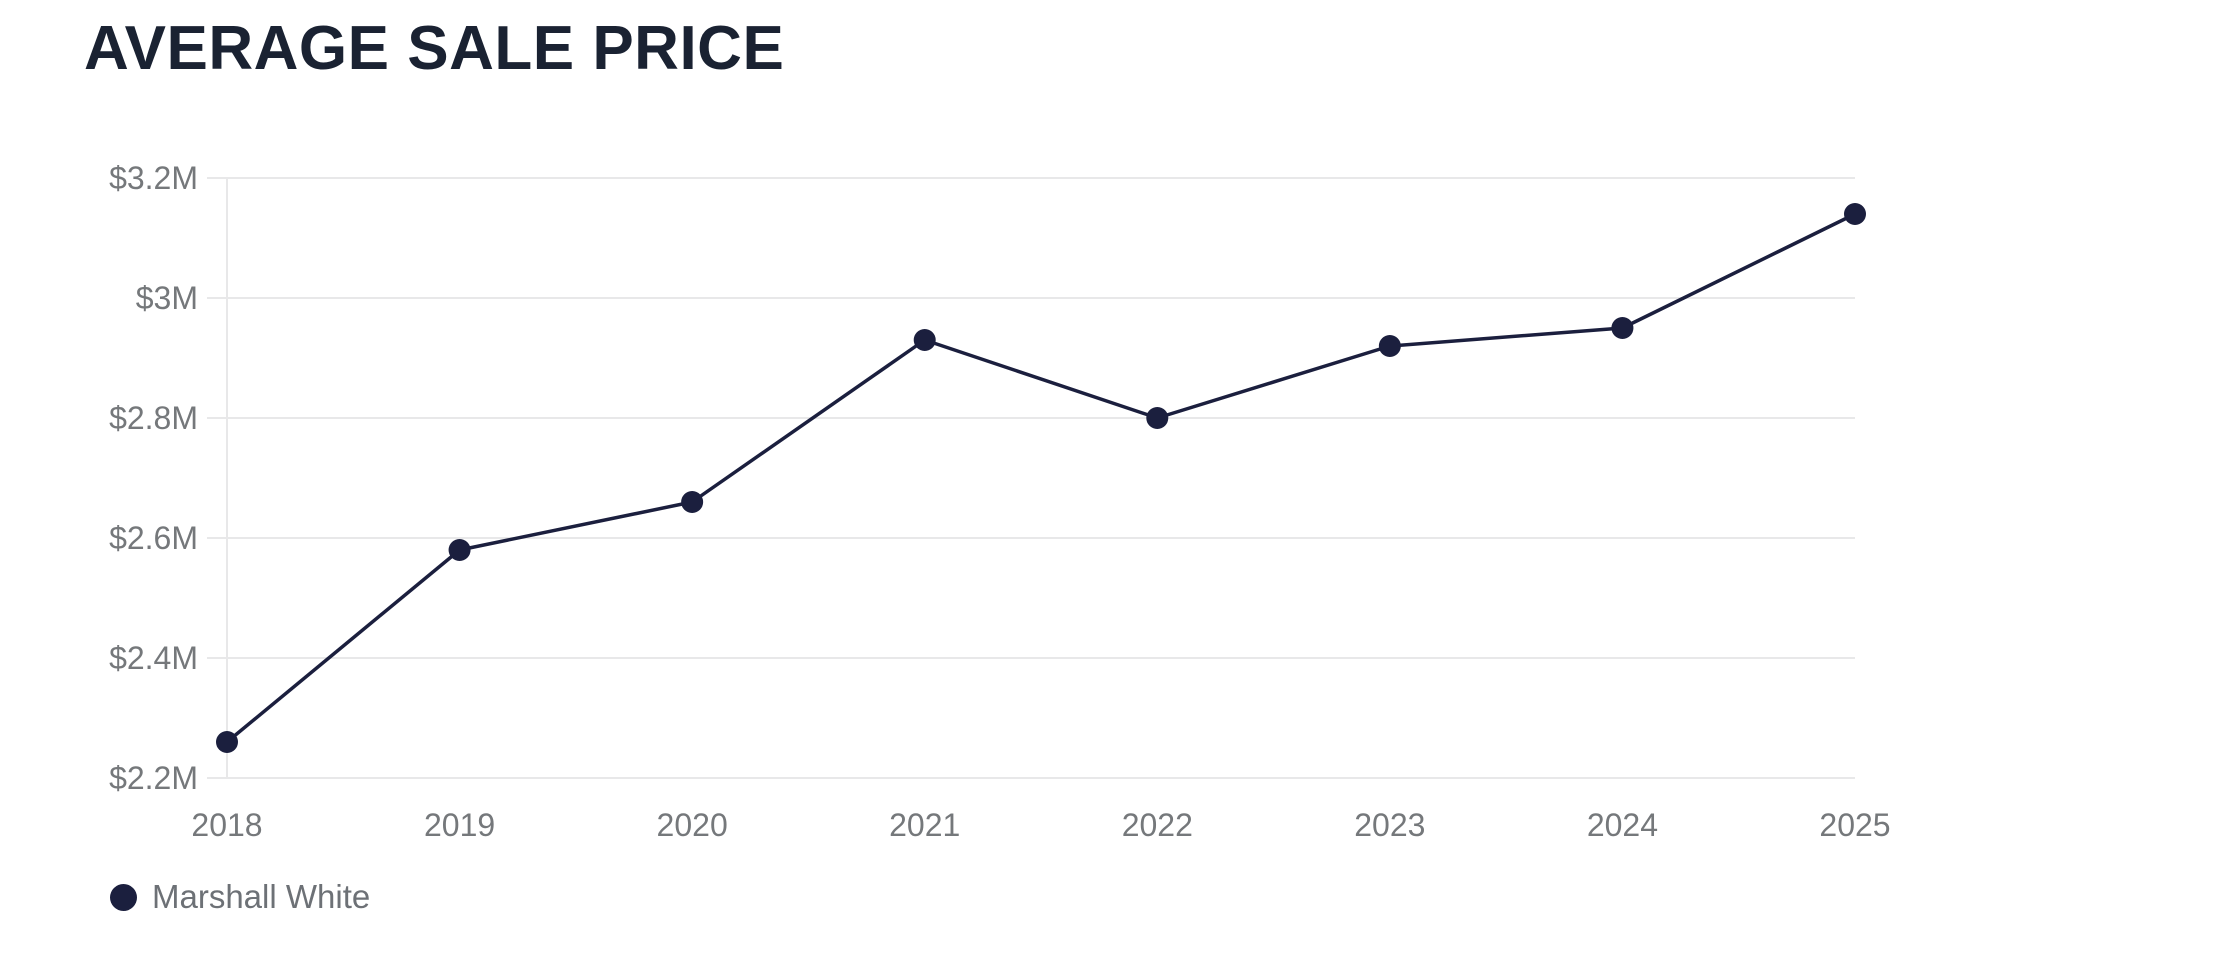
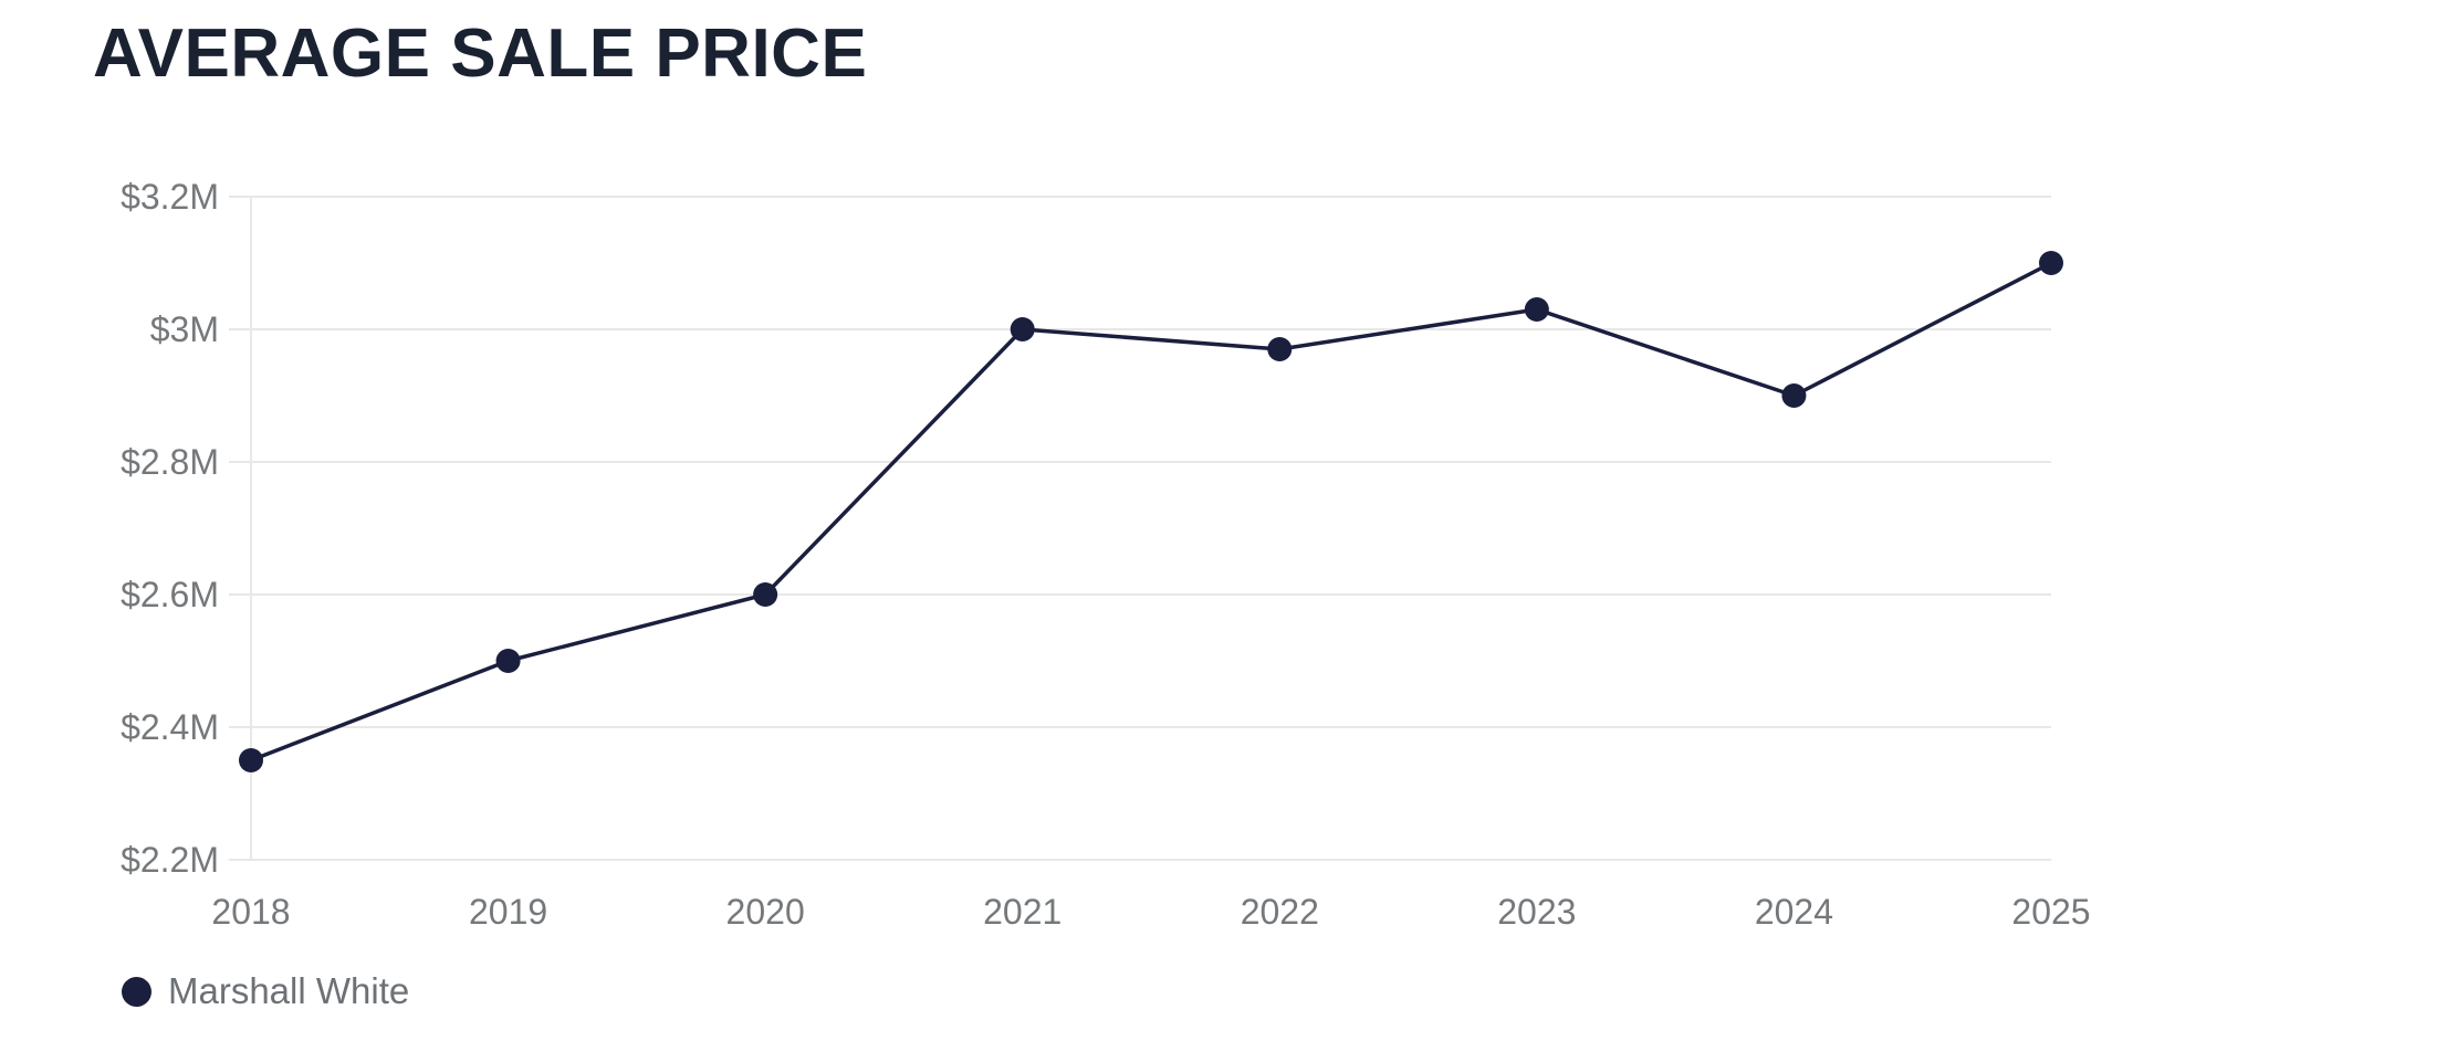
2018: $2.26M -> $2.35M
2019: $2.58M -> $2.50M
2020: $2.66M -> $2.60M
2021: $2.93M -> $3.00M
2022: $2.80M -> $2.97M
2023: $2.92M -> $3.03M
2024: $2.95M -> $2.90M
2025: $3.14M -> $3.10M
